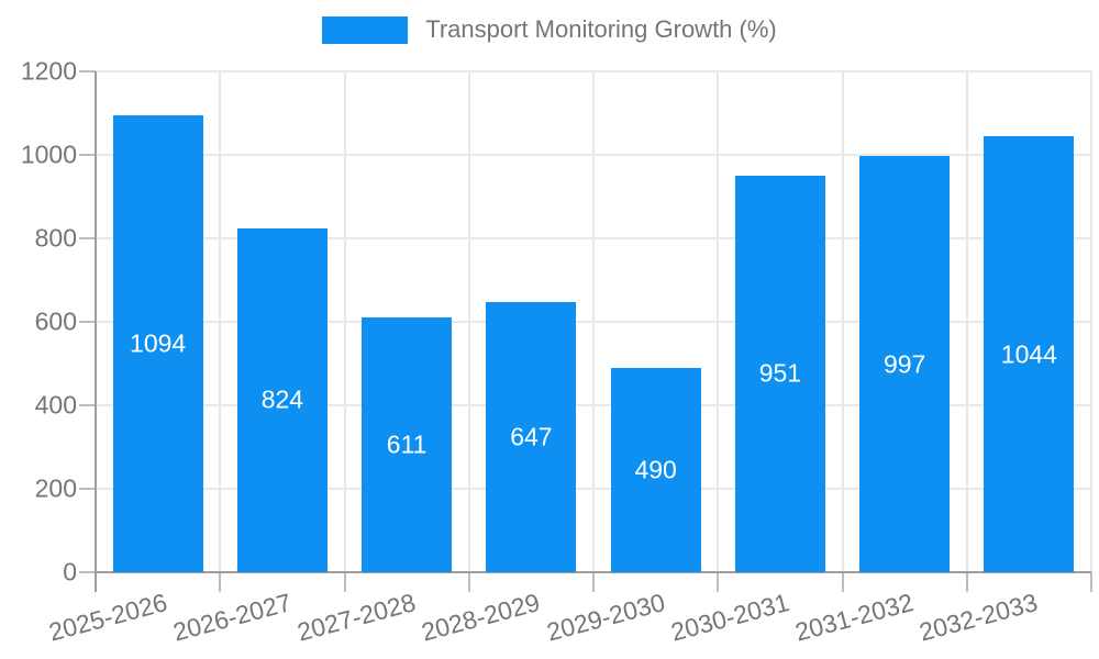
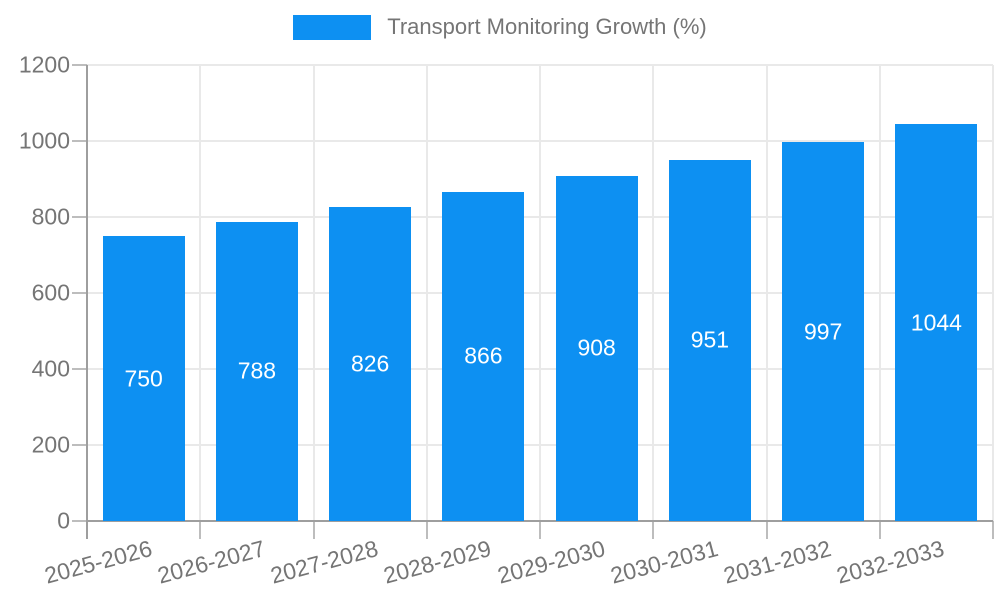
2025-2026: 1094 -> 750
2026-2027: 824 -> 788
2027-2028: 611 -> 826
2028-2029: 647 -> 866
2029-2030: 490 -> 908
